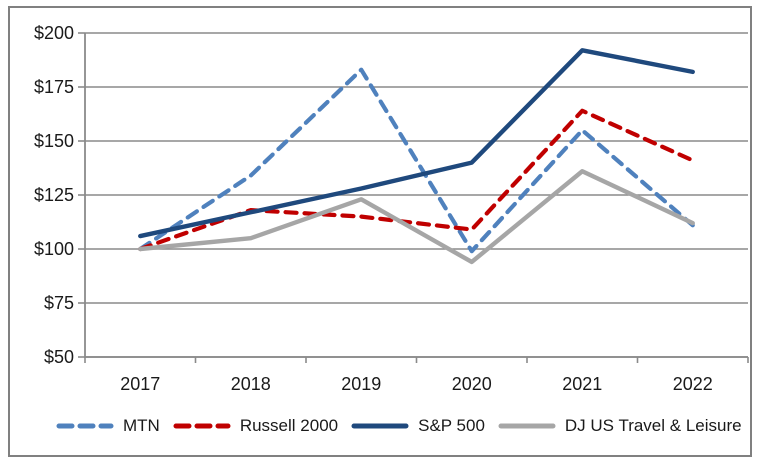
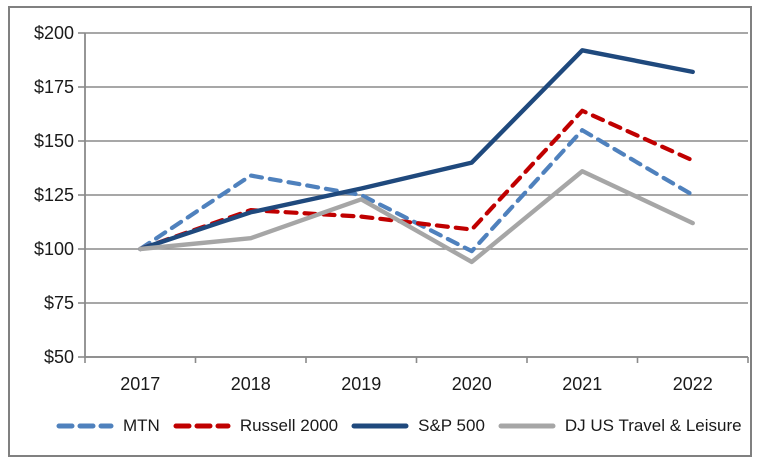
S&P 500/2017: $106 -> $100
MTN/2019: $183 -> $125
MTN/2022: $111 -> $125
